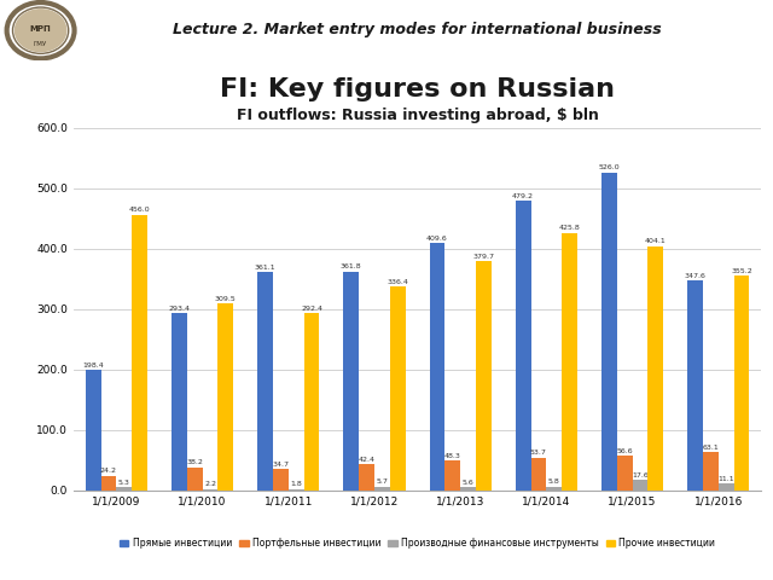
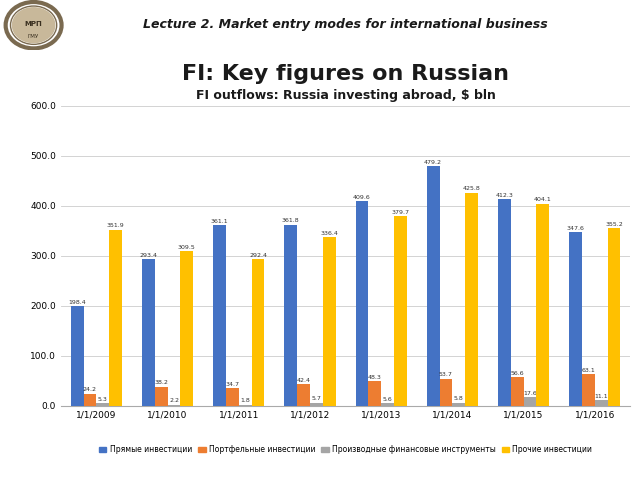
Прочие инвестиции/1/1/2009: 456 -> 352
Прямые инвестиции/1/1/2015: 526 -> 412
